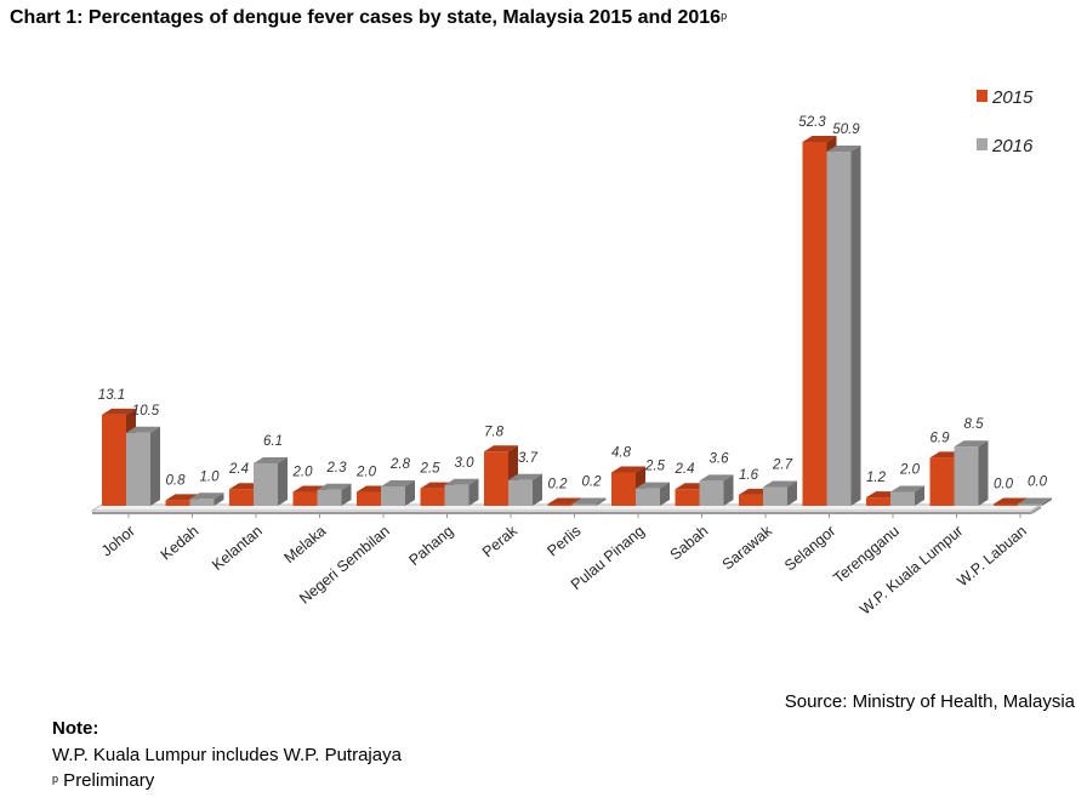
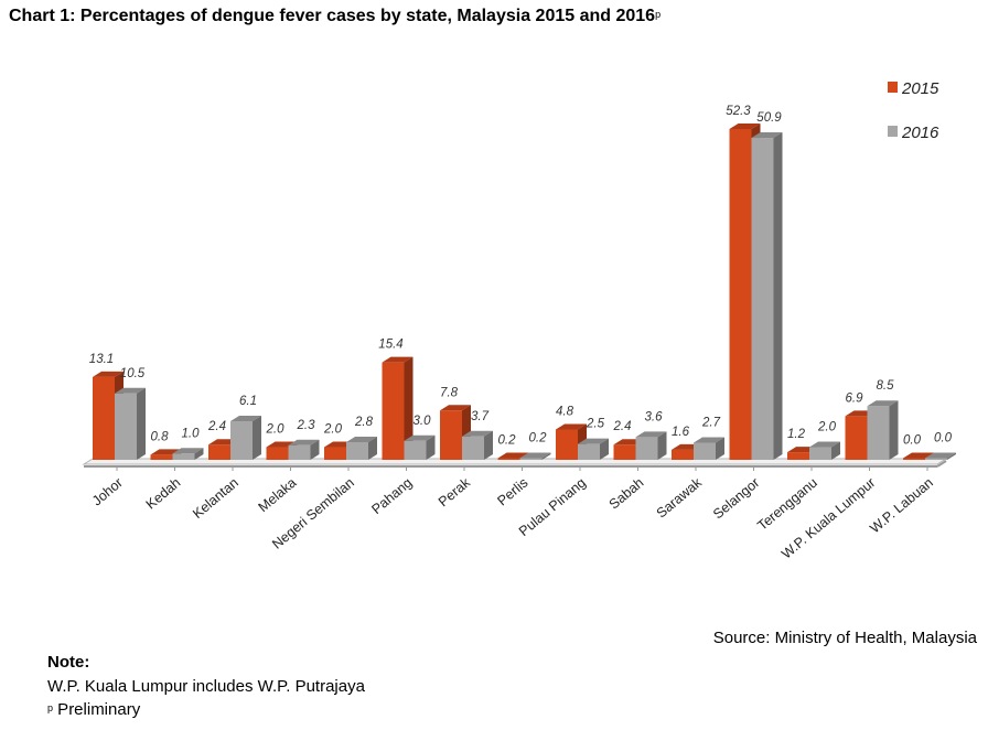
2015/Pahang: 2.5 -> 15.4
